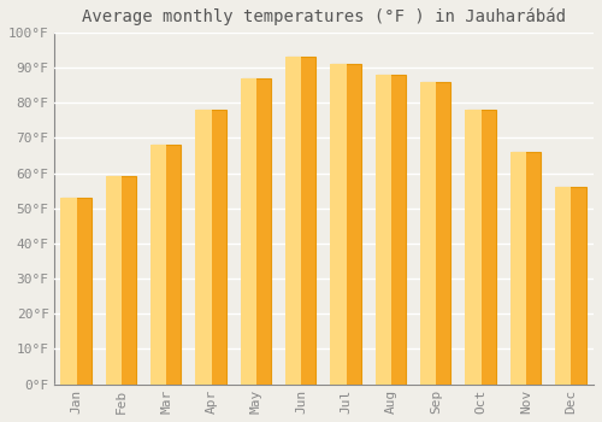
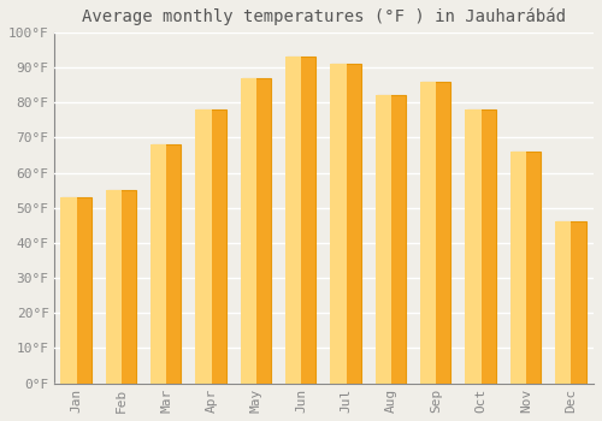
Feb: 59°F -> 55°F
Aug: 88°F -> 82°F
Dec: 56°F -> 46°F
